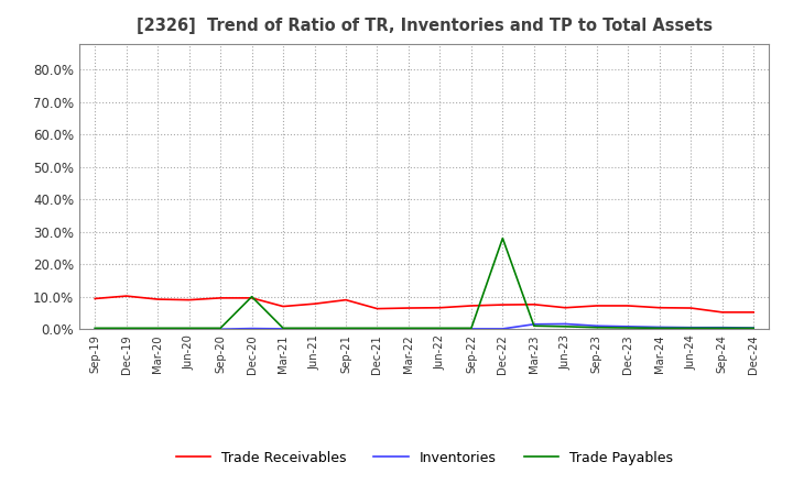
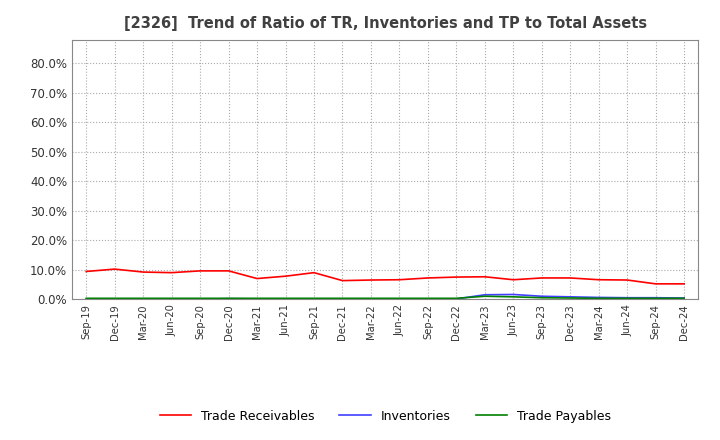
Trade Payables/Dec-20: 10.0% -> 0.3%
Trade Payables/Dec-22: 28.0% -> 0.3%
